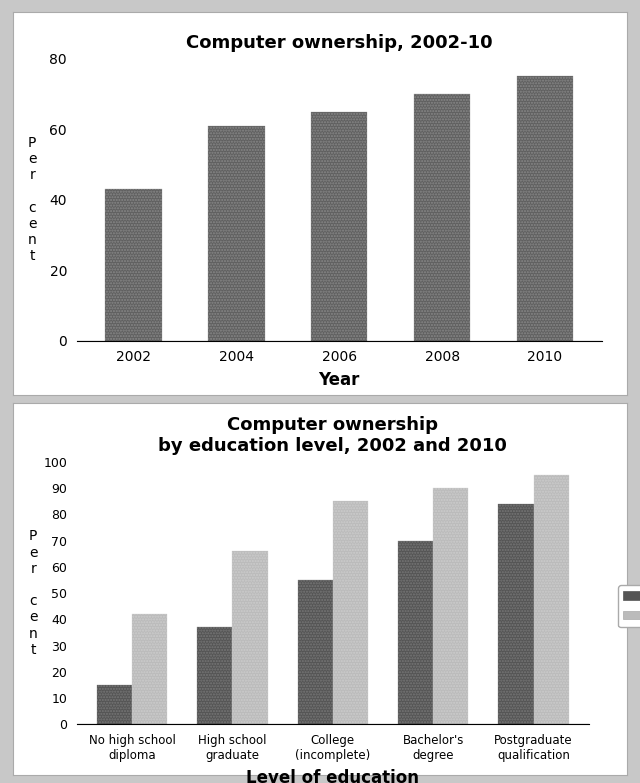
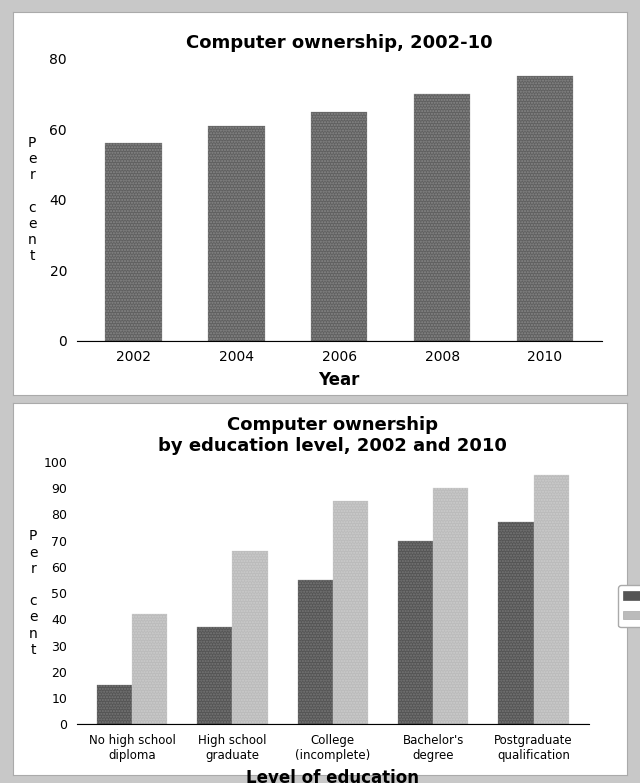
Computer ownership, 2002-10/2002: 43 -> 56
Computer ownership by education level, 2002 and 2010/2002/Postgraduate qualification: 84 -> 77
